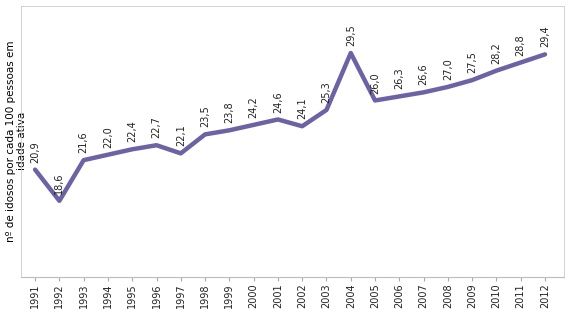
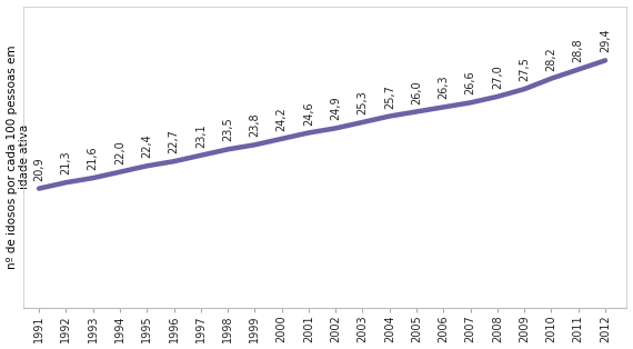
1992: 18,6 -> 21,3
1997: 22,1 -> 23,1
2002: 24,1 -> 24,9
2004: 29,5 -> 25,7
